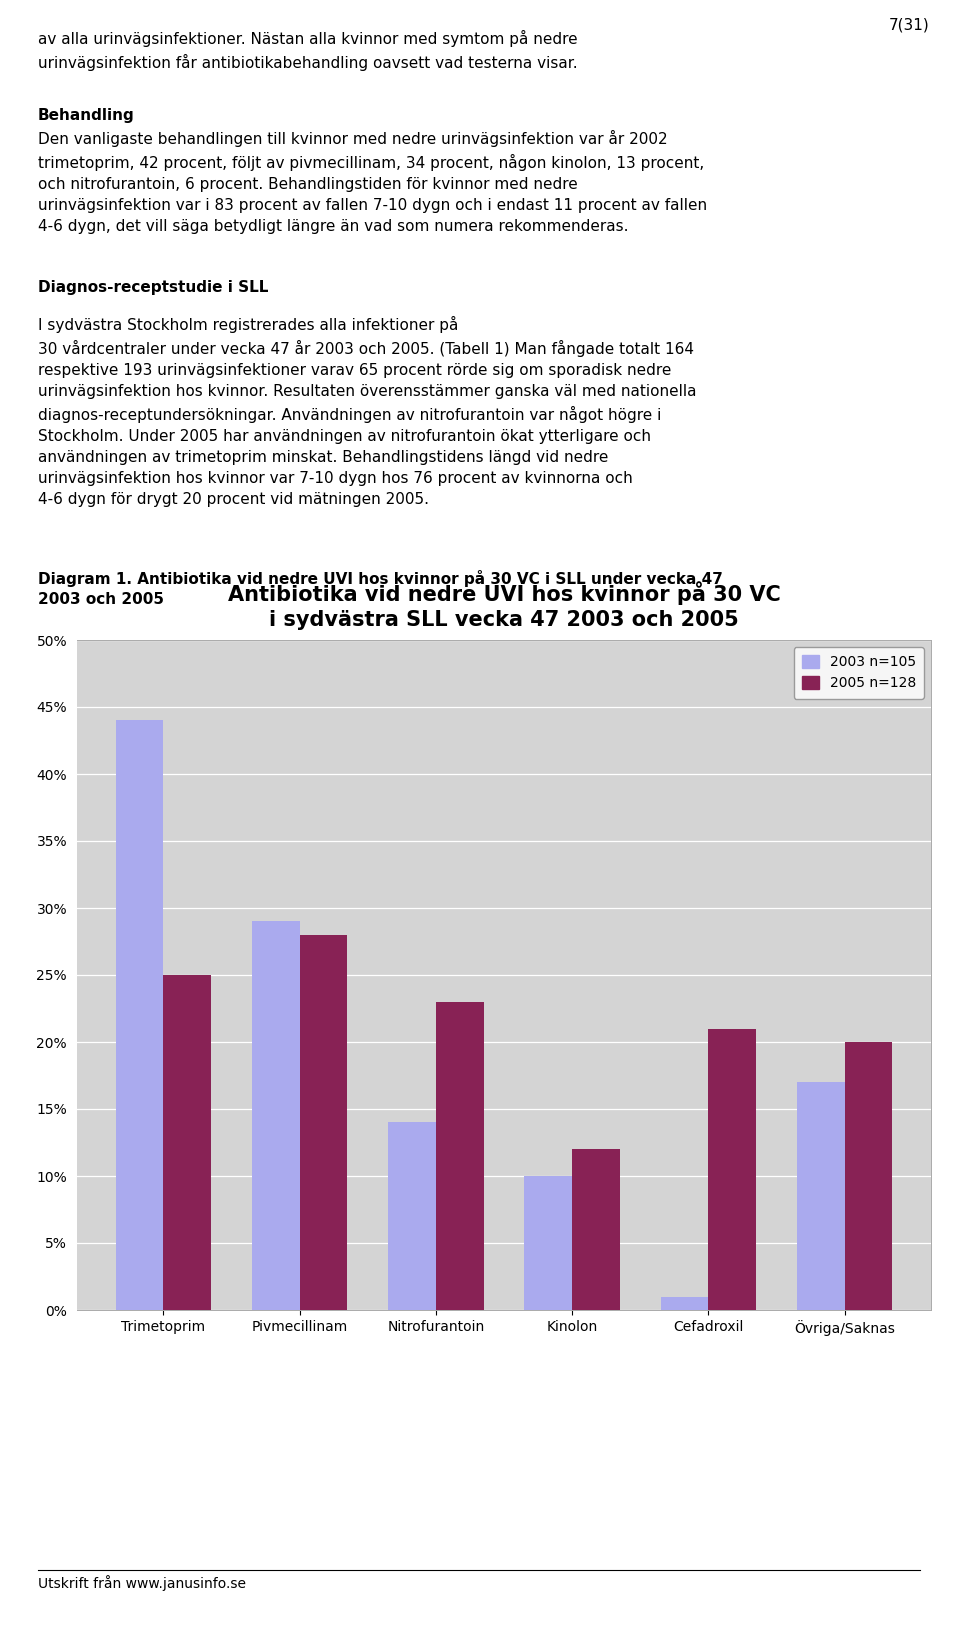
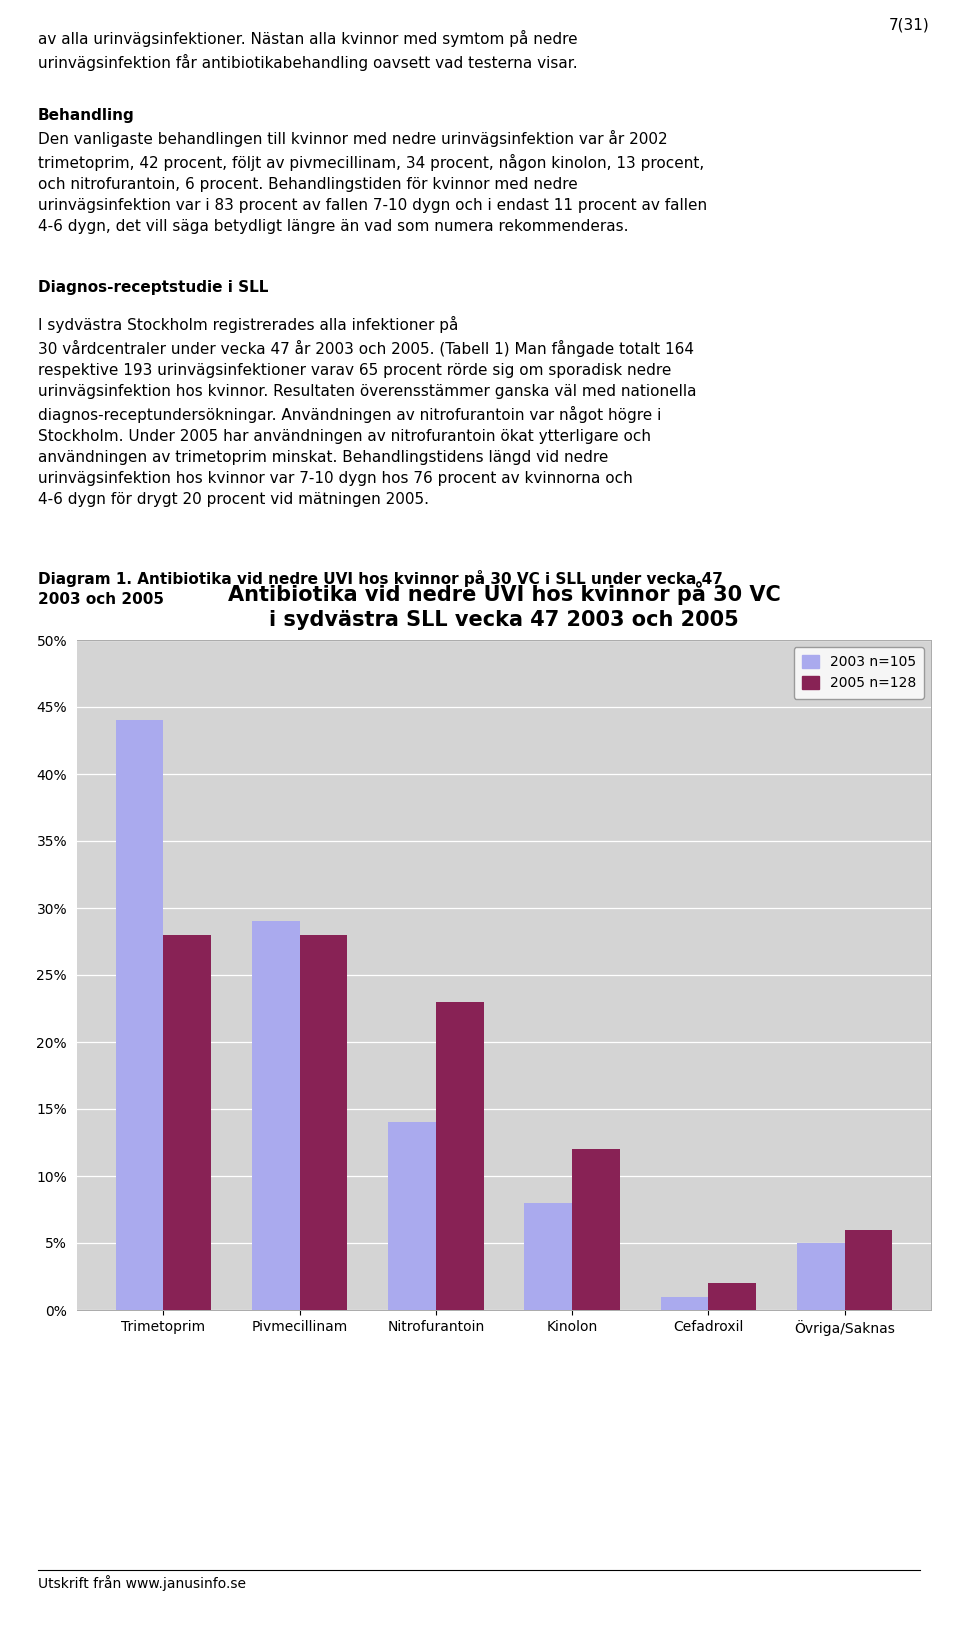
2005 n=128/Trimetoprim: 25% -> 28%
2003 n=105/Kinolon: 10% -> 8%
2005 n=128/Cefadroxil: 21% -> 2%
2003 n=105/Övriga/Saknas: 17% -> 5%
2005 n=128/Övriga/Saknas: 20% -> 6%
